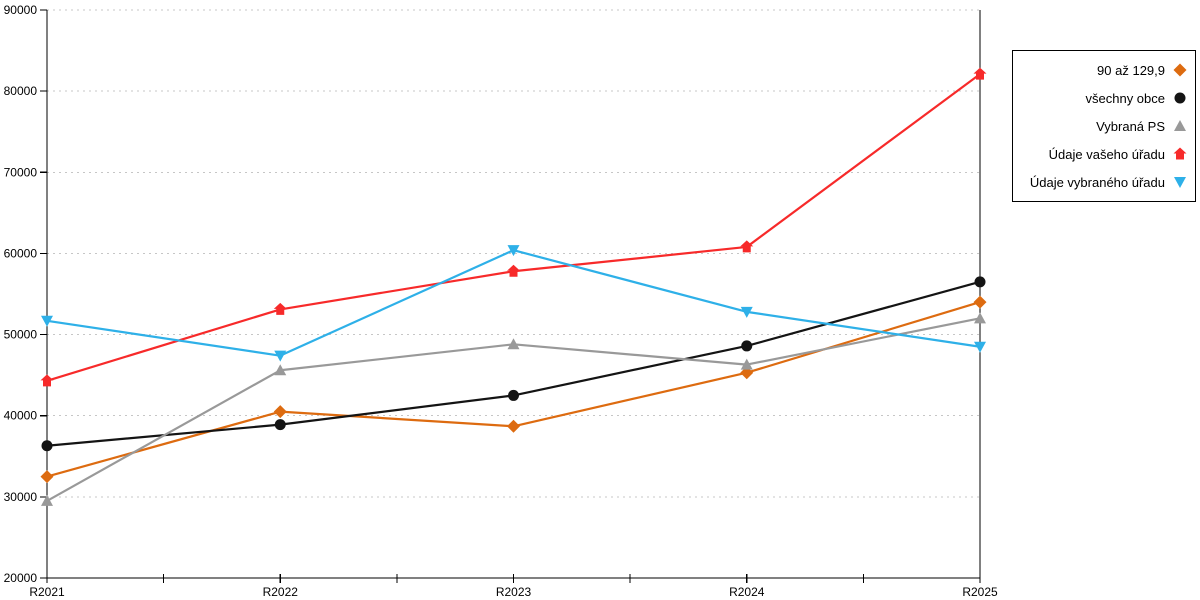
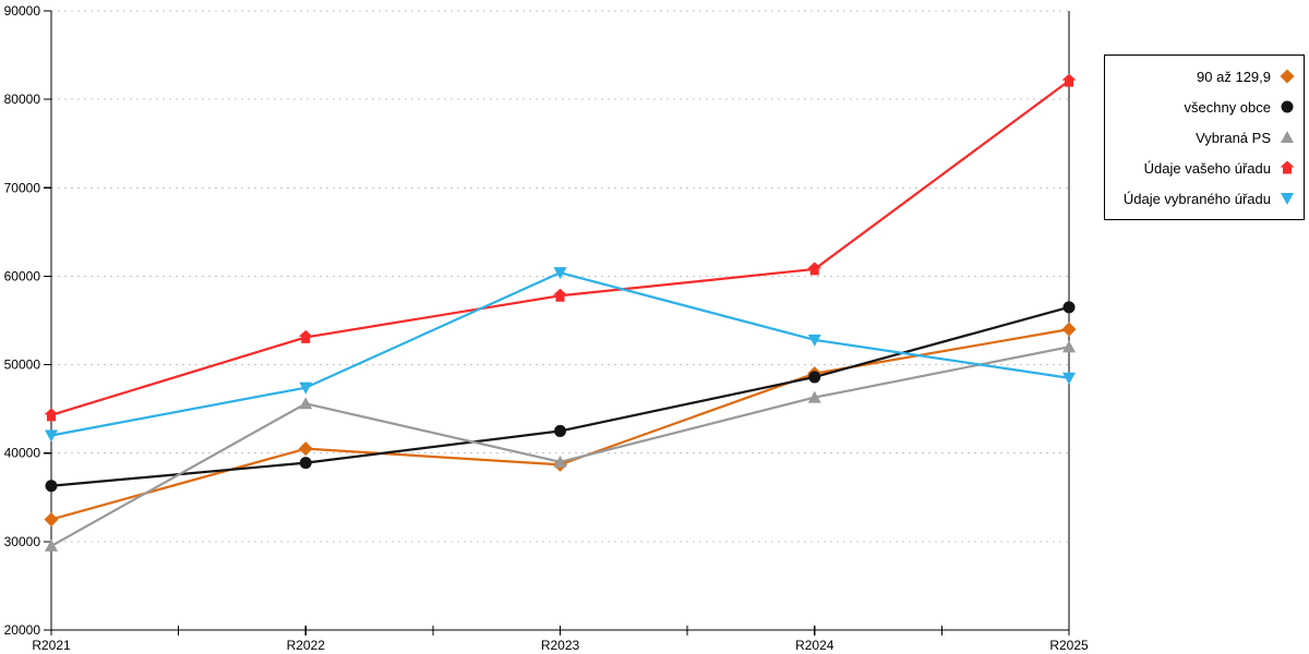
Údaje vybraného úřadu/R2021: 52000 -> 42000
Vybraná PS/R2023: 49000 -> 39000
90 až 129,9/R2024: 45000 -> 49000
